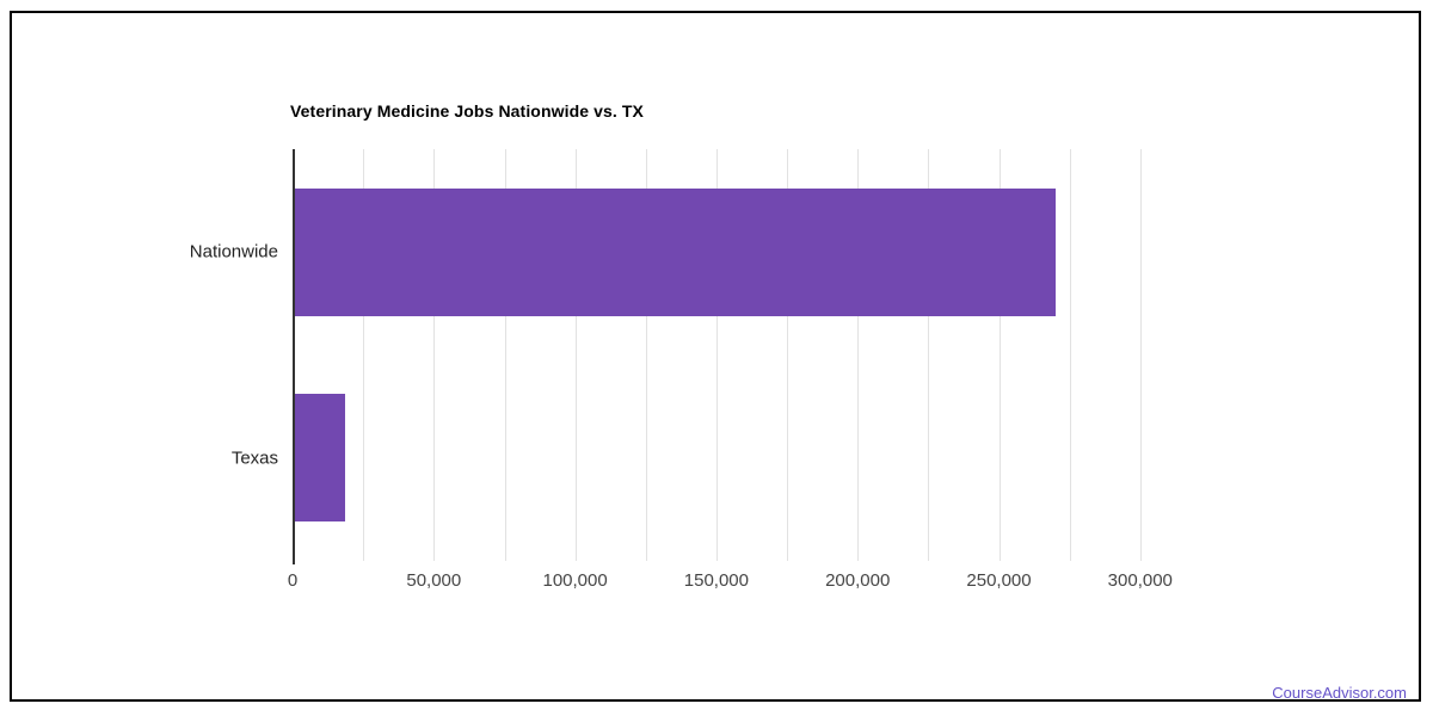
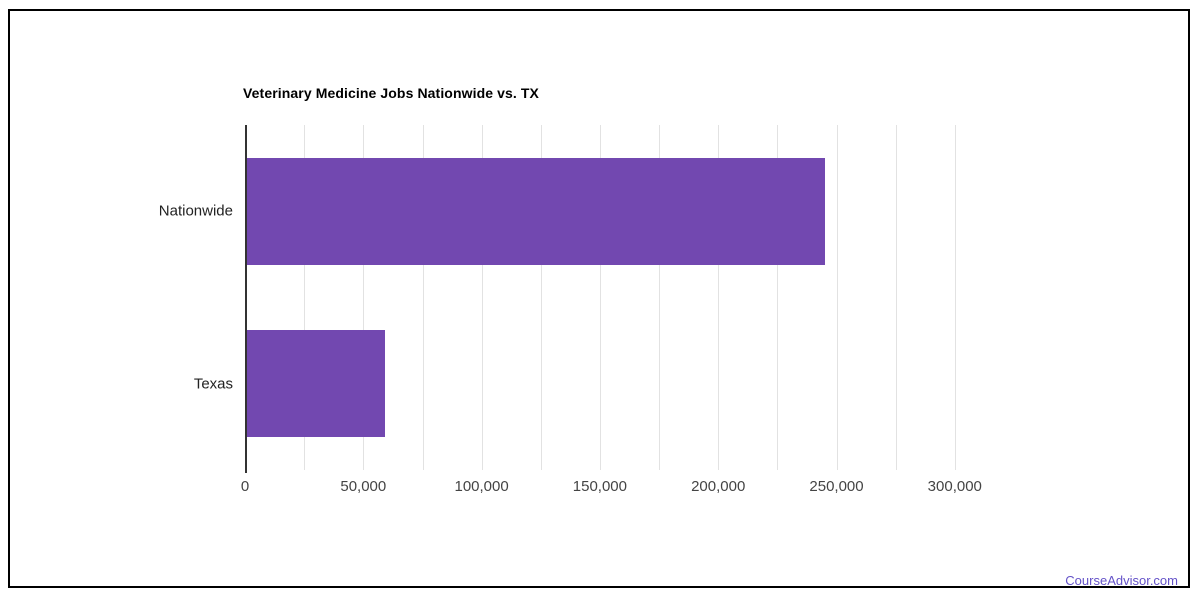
Nationwide: 270000 -> 245000
Texas: 19000 -> 59000
